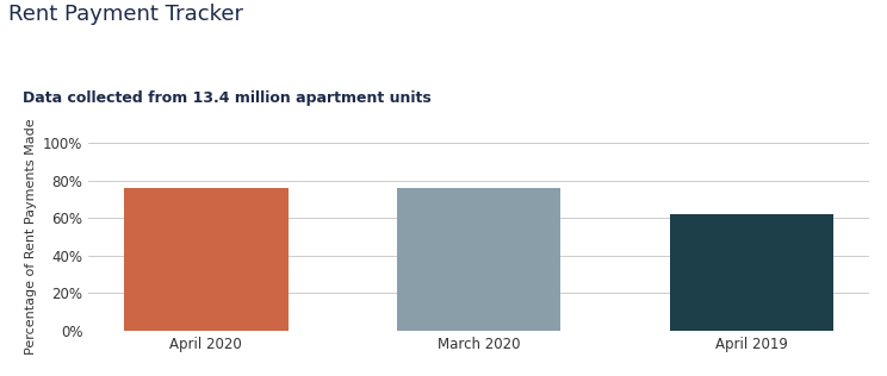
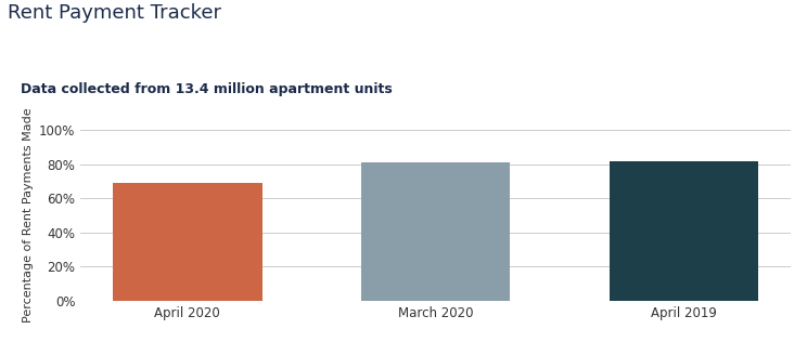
April 2020: 76% -> 69%
March 2020: 76% -> 81%
April 2019: 62% -> 82%
